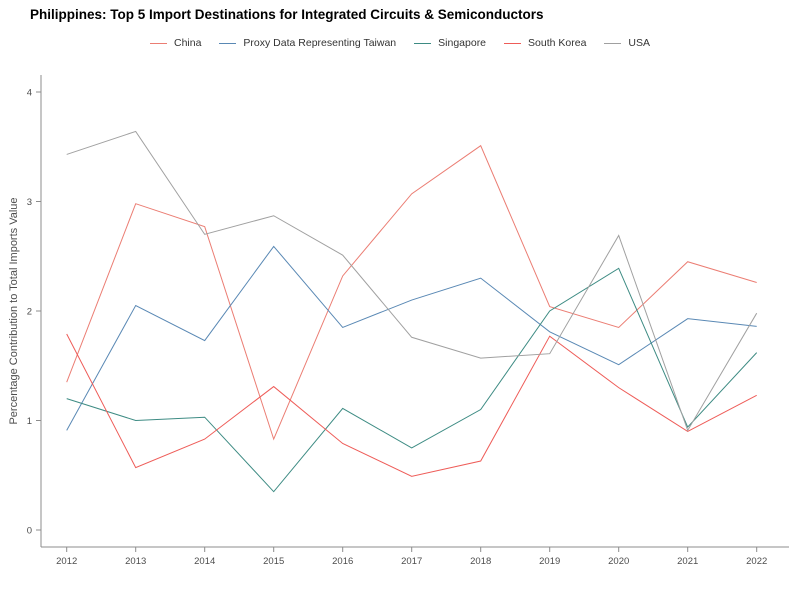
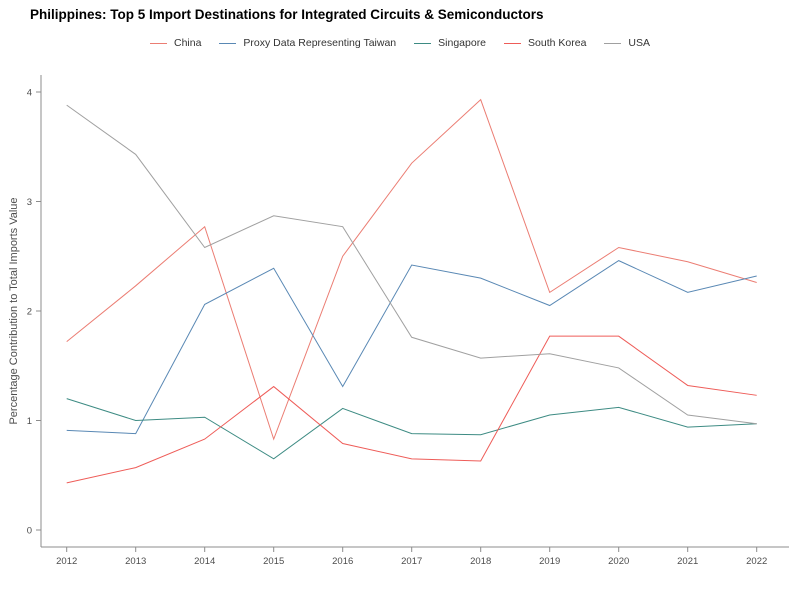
China/2012: 1.35 -> 1.72
South Korea/2012: 1.79 -> 0.43
USA/2012: 3.43 -> 3.88
China/2013: 2.98 -> 2.23
Proxy Data Representing Taiwan/2013: 2.05 -> 0.88
USA/2013: 3.64 -> 3.43
Proxy Data Representing Taiwan/2014: 1.73 -> 2.06
USA/2014: 2.70 -> 2.58
Proxy Data Representing Taiwan/2015: 2.59 -> 2.39
Singapore/2015: 0.35 -> 0.65
China/2016: 2.32 -> 2.50
Proxy Data Representing Taiwan/2016: 1.85 -> 1.31
USA/2016: 2.51 -> 2.77
China/2017: 3.07 -> 3.35
Proxy Data Representing Taiwan/2017: 2.10 -> 2.42
Singapore/2017: 0.75 -> 0.88
South Korea/2017: 0.49 -> 0.65
China/2018: 3.51 -> 3.93
Singapore/2018: 1.10 -> 0.87
China/2019: 2.04 -> 2.17
Proxy Data Representing Taiwan/2019: 1.81 -> 2.05
Singapore/2019: 2.00 -> 1.05
China/2020: 1.85 -> 2.58
Proxy Data Representing Taiwan/2020: 1.51 -> 2.46
Singapore/2020: 2.39 -> 1.12
South Korea/2020: 1.30 -> 1.77
USA/2020: 2.69 -> 1.48
Proxy Data Representing Taiwan/2021: 1.93 -> 2.17
South Korea/2021: 0.90 -> 1.32
USA/2021: 0.91 -> 1.05
Proxy Data Representing Taiwan/2022: 1.86 -> 2.32
Singapore/2022: 1.62 -> 0.97
USA/2022: 1.98 -> 0.97
